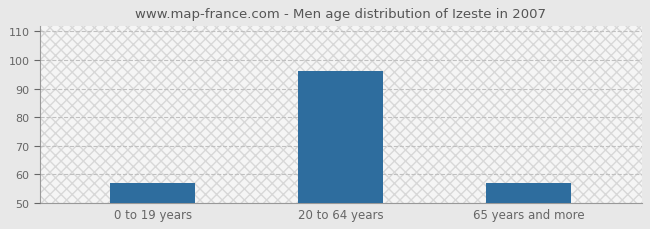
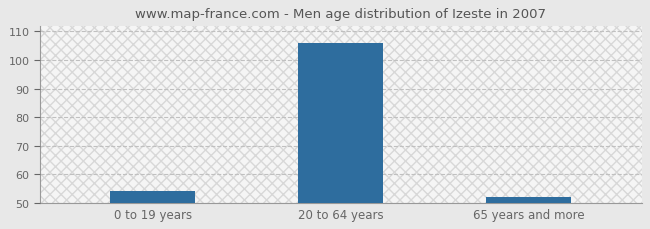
0 to 19 years: 57 -> 54
20 to 64 years: 96 -> 106
65 years and more: 57 -> 52
